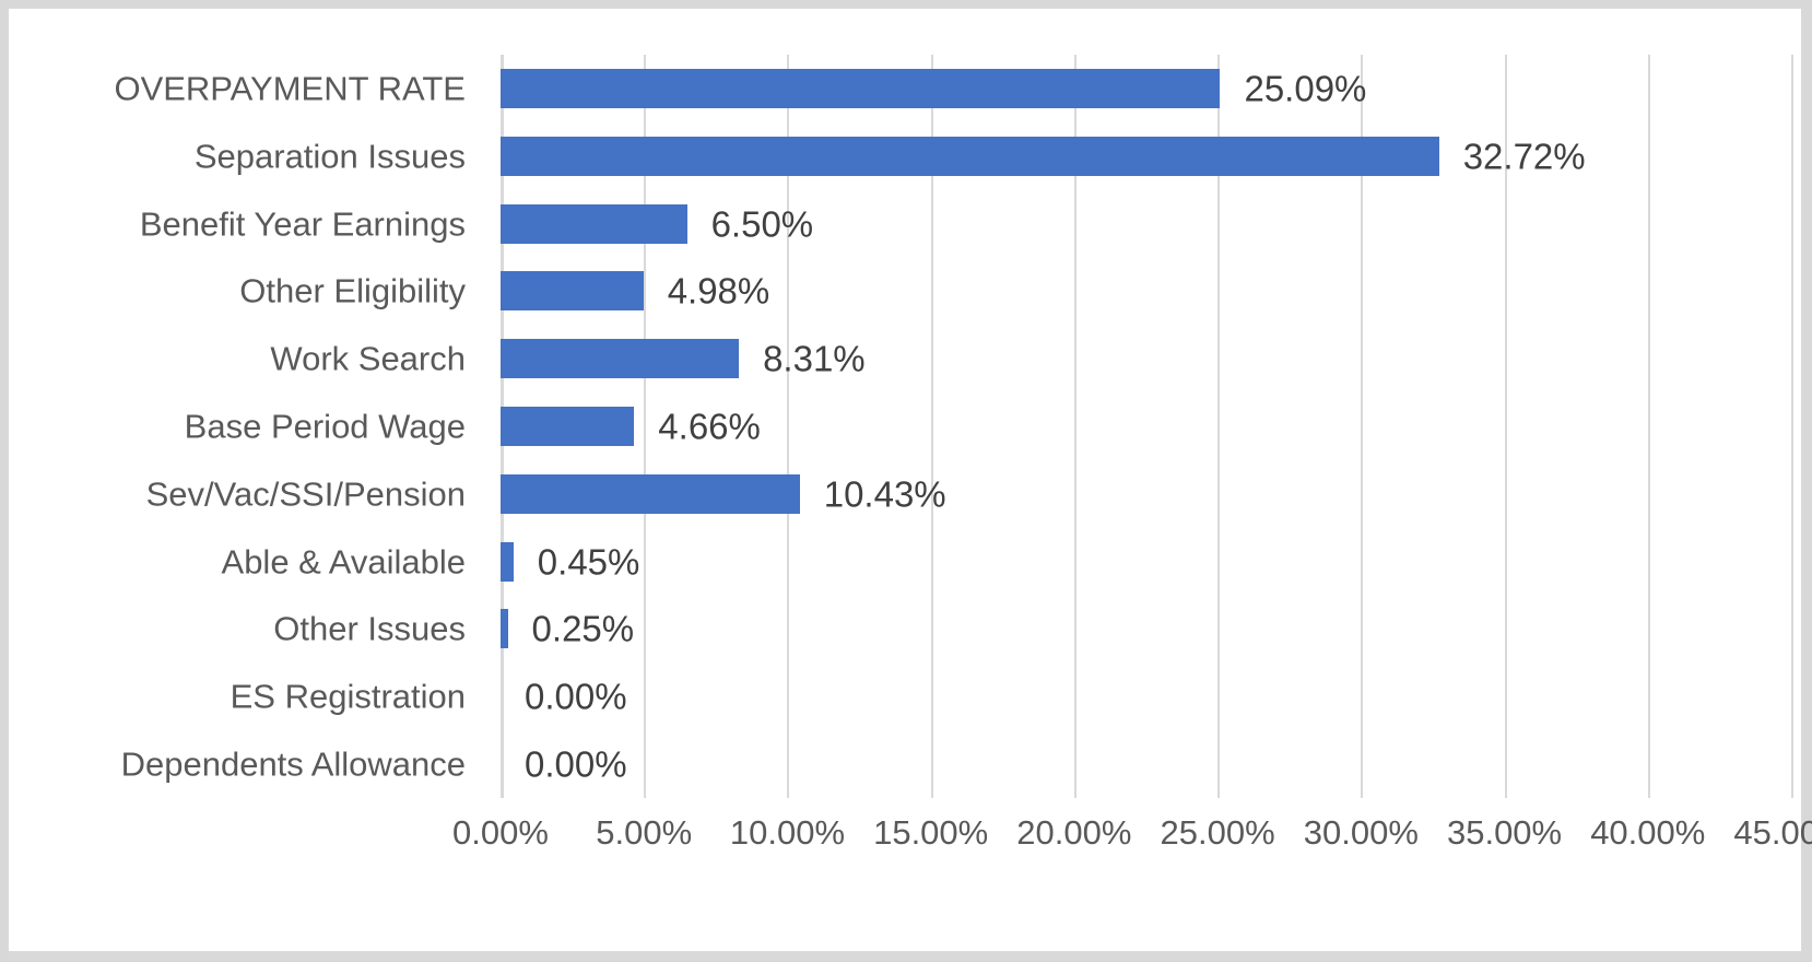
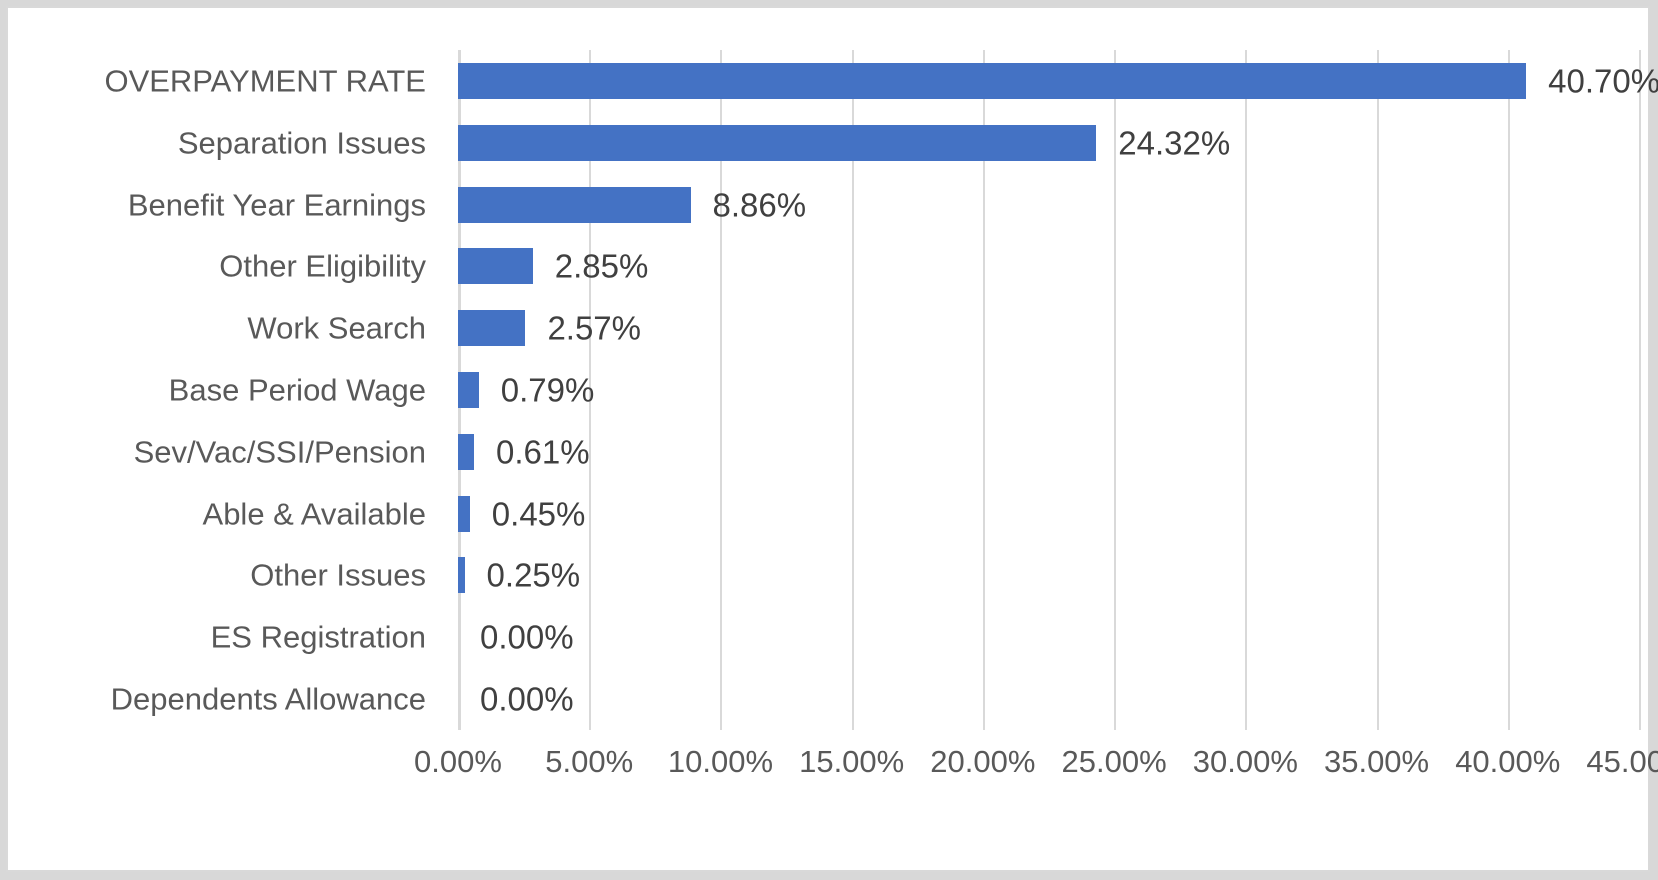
OVERPAYMENT RATE: 25.09% -> 40.70%
Separation Issues: 32.72% -> 24.32%
Benefit Year Earnings: 6.50% -> 8.86%
Other Eligibility: 4.98% -> 2.85%
Work Search: 8.31% -> 2.57%
Base Period Wage: 4.66% -> 0.79%
Sev/Vac/SSI/Pension: 10.43% -> 0.61%
